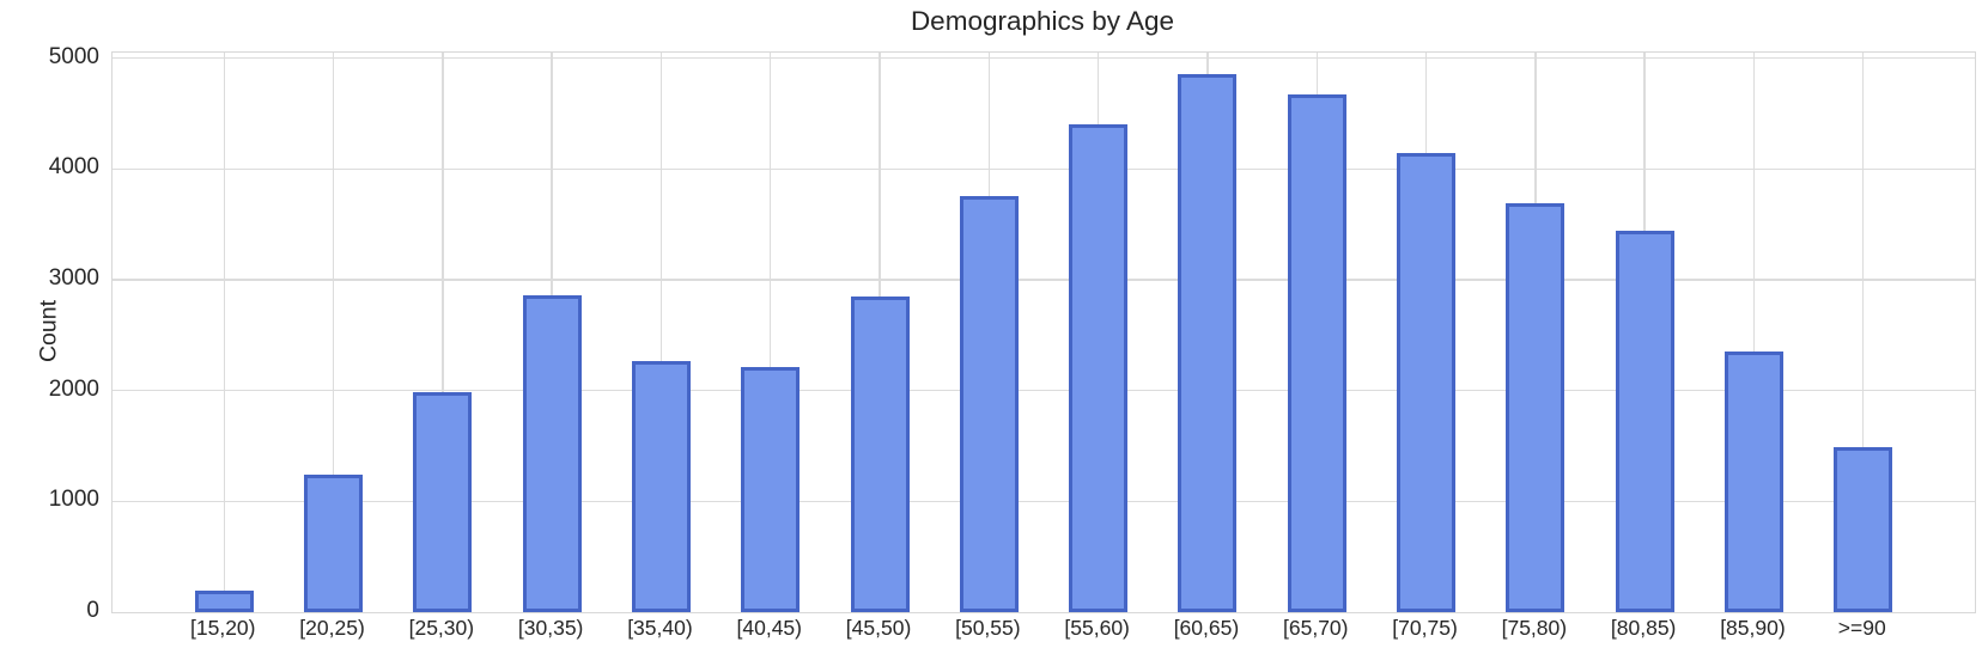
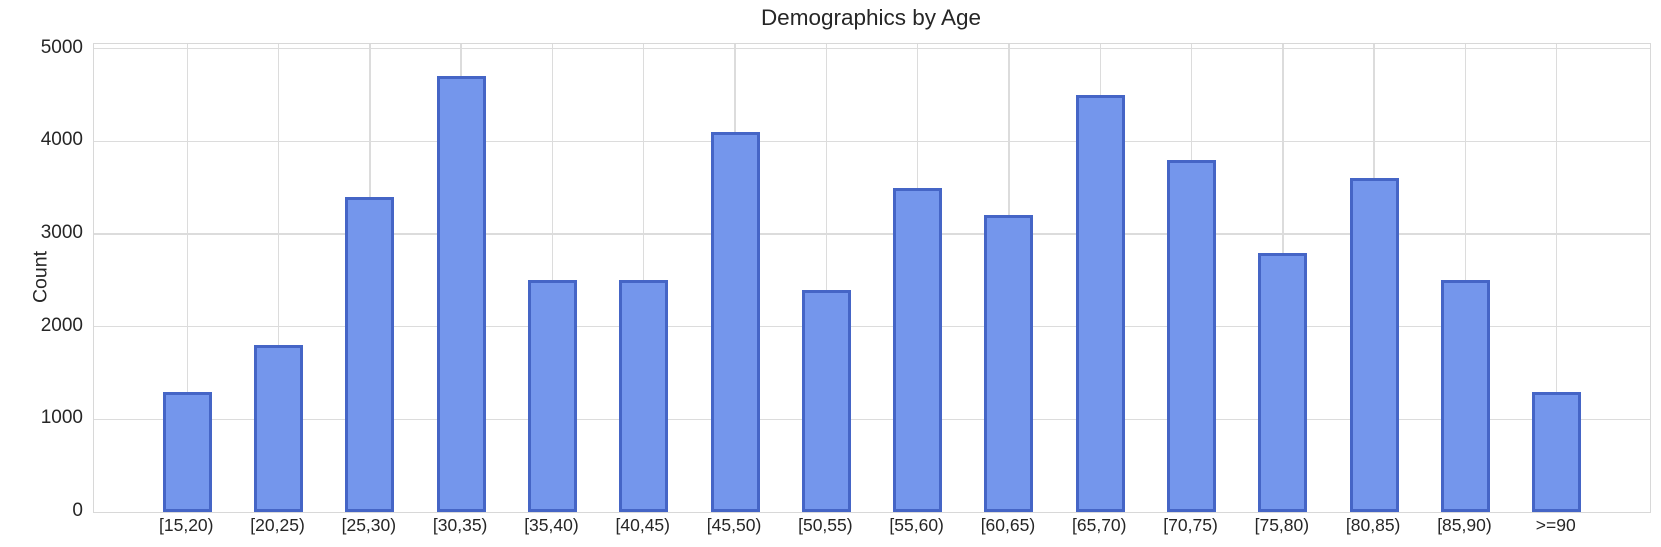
[15,20): 200 -> 1300
[20,25): 1200 -> 1800
[25,30): 2000 -> 3400
[30,35): 2900 -> 4700
[35,40): 2300 -> 2500
[40,45): 2200 -> 2500
[45,50): 2800 -> 4100
[50,55): 3800 -> 2400
[55,60): 4400 -> 3500
[60,65): 4900 -> 3200
[65,70): 4700 -> 4500
[70,75): 4100 -> 3800
[75,80): 3700 -> 2800
[80,85): 3400 -> 3600
[85,90): 2400 -> 2500
>=90: 1500 -> 1300
